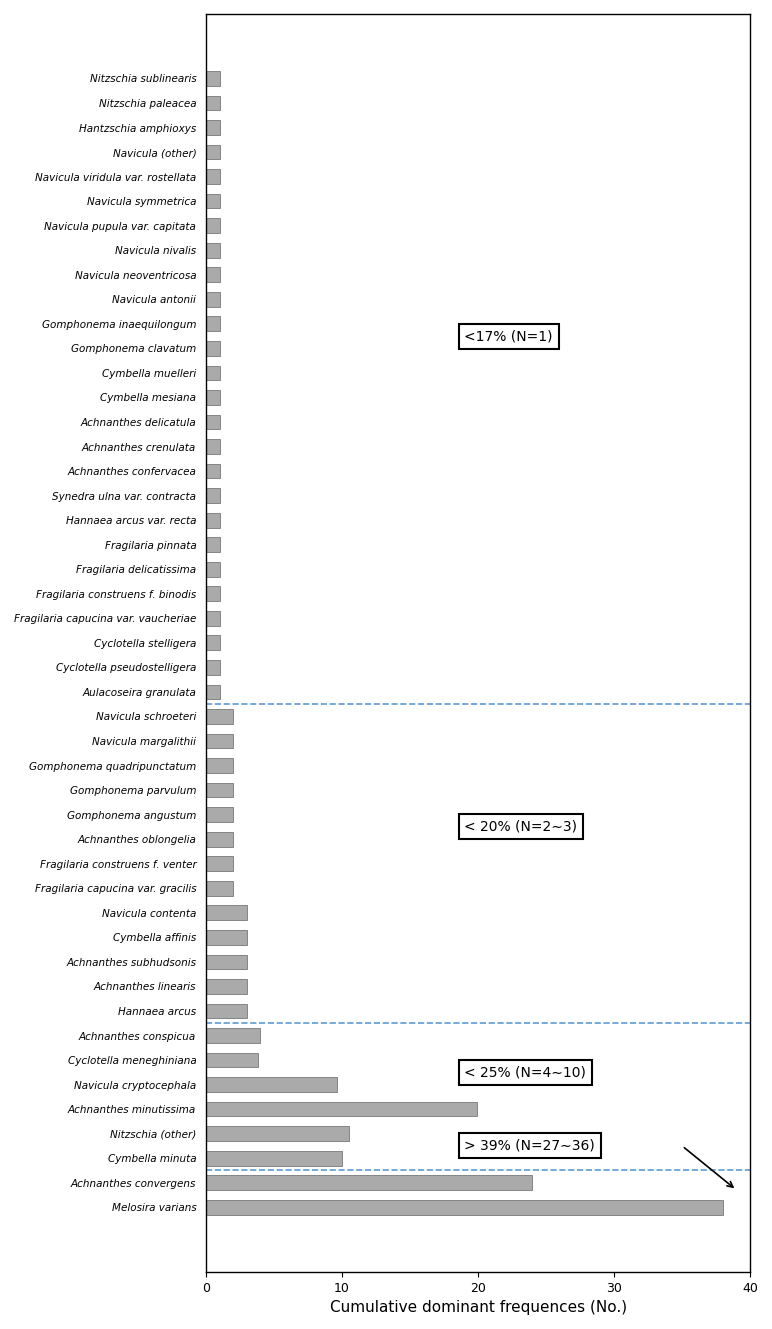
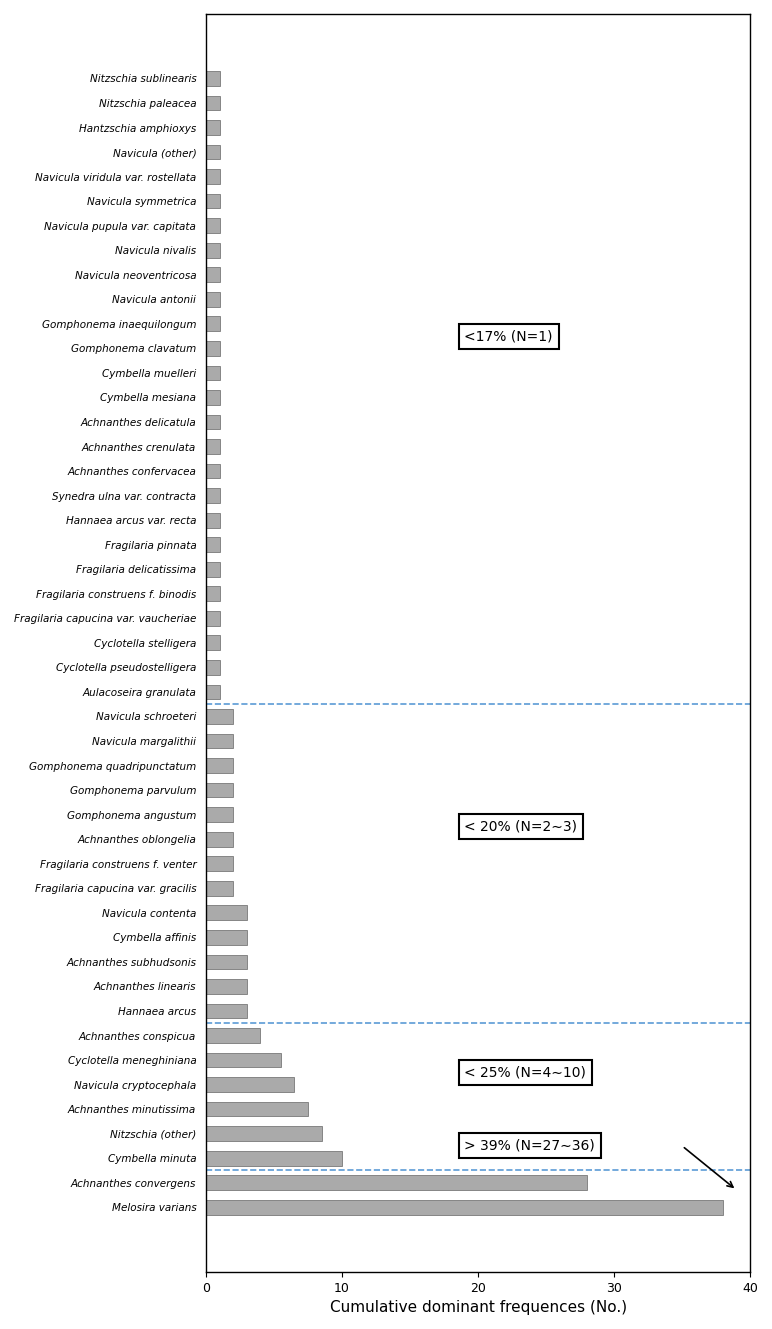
Cyclotella meneghiniana: 3.8 -> 5.5
Navicula cryptocephala: 9.6 -> 6.5
Achnanthes minutissima: 19.9 -> 7.5
Nitzschia (other): 10.5 -> 8.5
Achnanthes convergens: 24.0 -> 28.0
